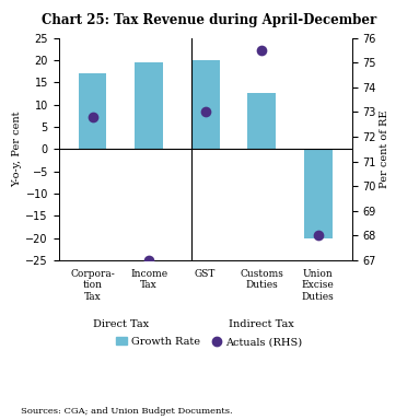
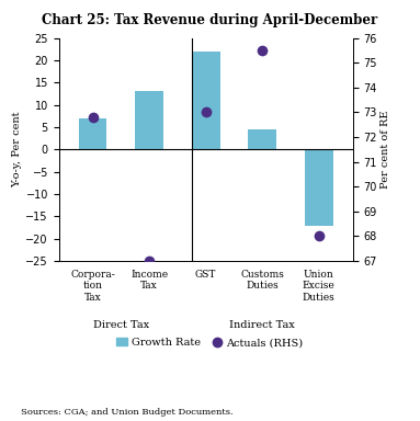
Corpora- tion Tax: 17.0 -> 7.0
Income Tax: 19.5 -> 13.0
GST: 20.0 -> 22.0
Customs Duties: 12.5 -> 4.5
Union Excise Duties: -20.0 -> -17.0
